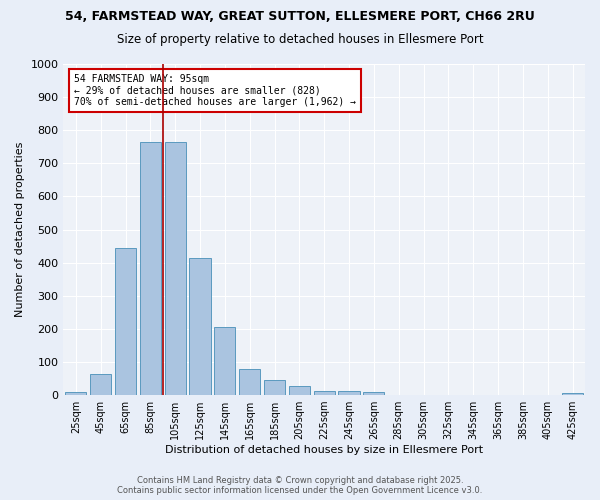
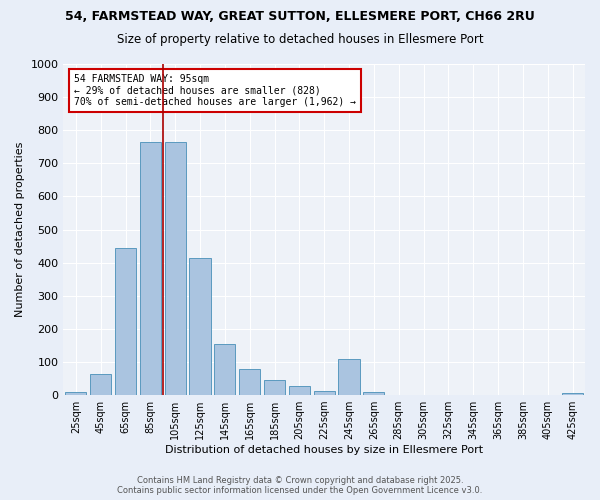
145sqm: 205 -> 155
245sqm: 13 -> 110
